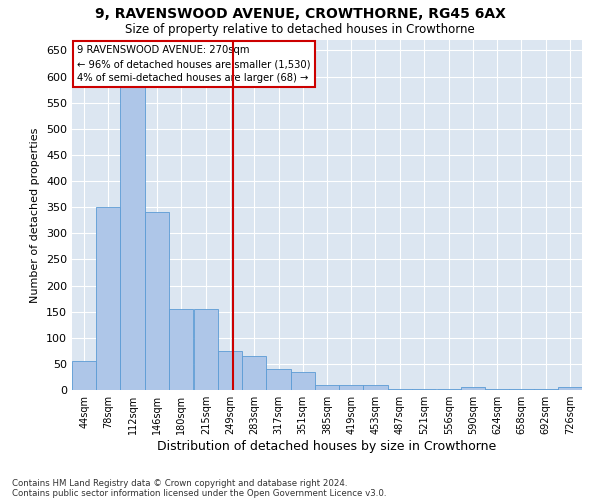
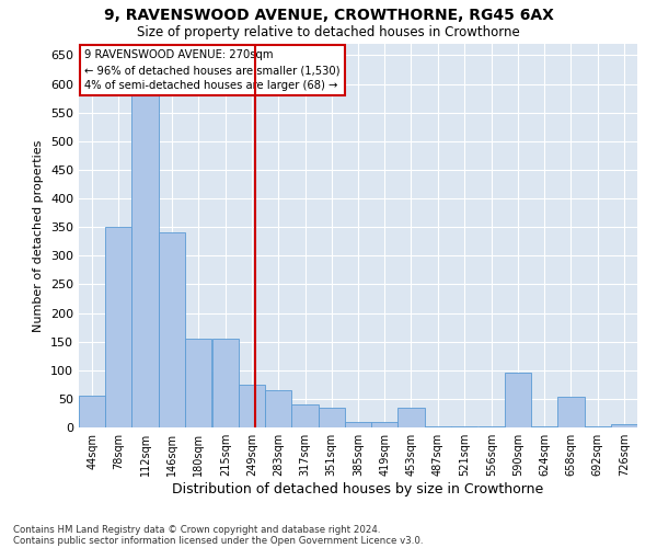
453sqm: 10 -> 34
590sqm: 5 -> 96
658sqm: 2 -> 54
